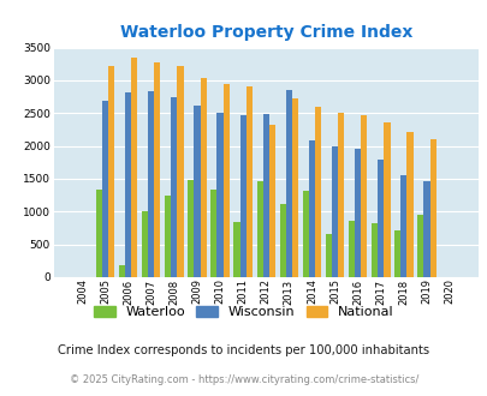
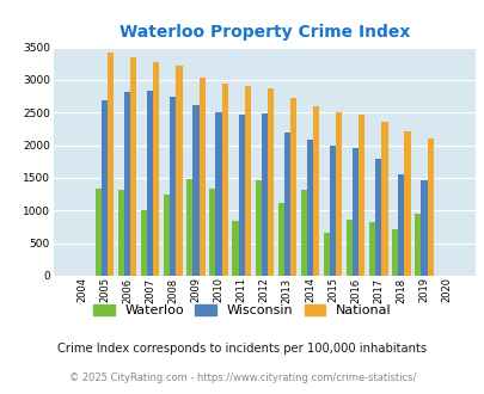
National/2005: 3220 -> 3420
Waterloo/2006: 180 -> 1310
National/2012: 2320 -> 2870
Wisconsin/2013: 2860 -> 2190
